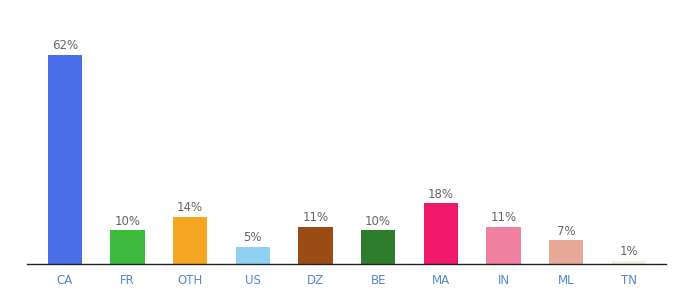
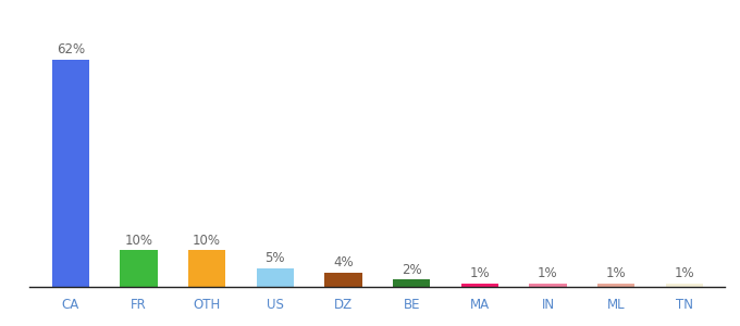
OTH: 14% -> 10%
DZ: 11% -> 4%
BE: 10% -> 2%
MA: 18% -> 1%
IN: 11% -> 1%
ML: 7% -> 1%
